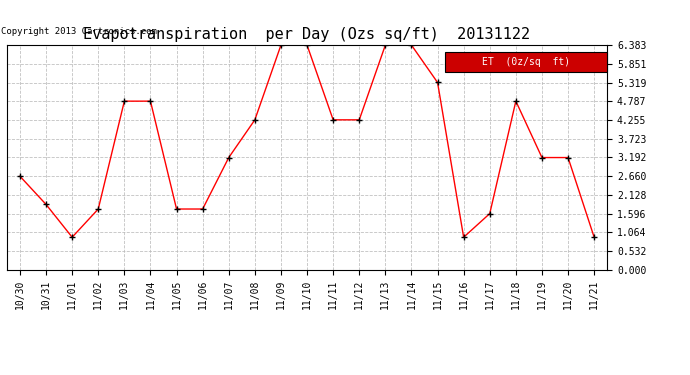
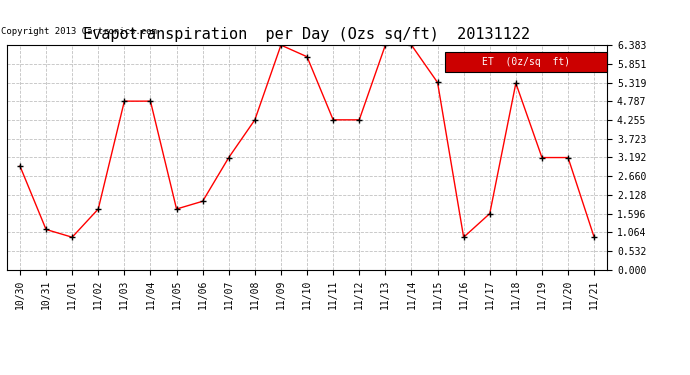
10/30: 2.66 -> 2.95
10/31: 1.86 -> 1.15
11/06: 1.73 -> 1.95
11/10: 6.38 -> 6.05
11/18: 4.79 -> 5.30
